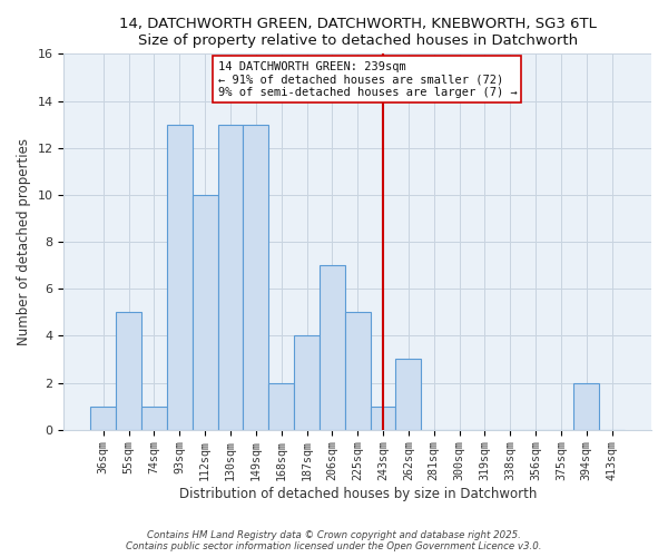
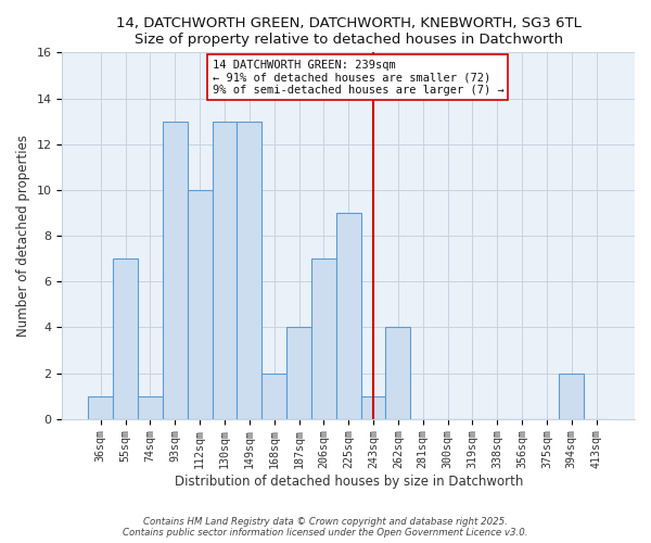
55sqm: 5 -> 7
225sqm: 5 -> 9
262sqm: 3 -> 4
